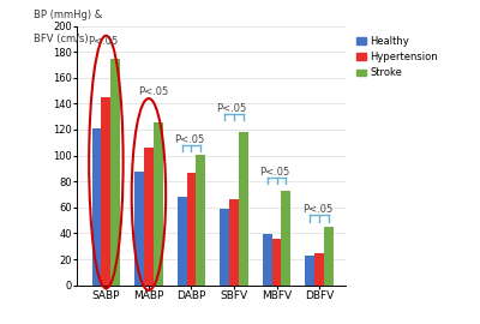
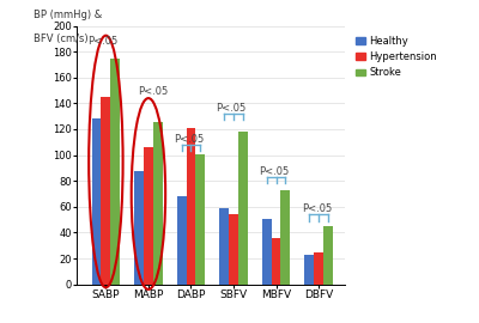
Healthy/SABP: 121 -> 128
Hypertension/DABP: 87 -> 121
Hypertension/SBFV: 66 -> 54
Healthy/MBFV: 39 -> 51
